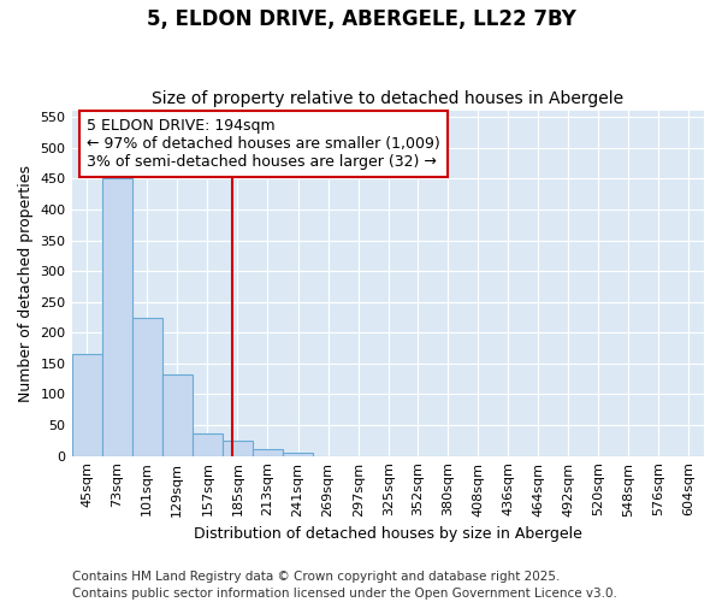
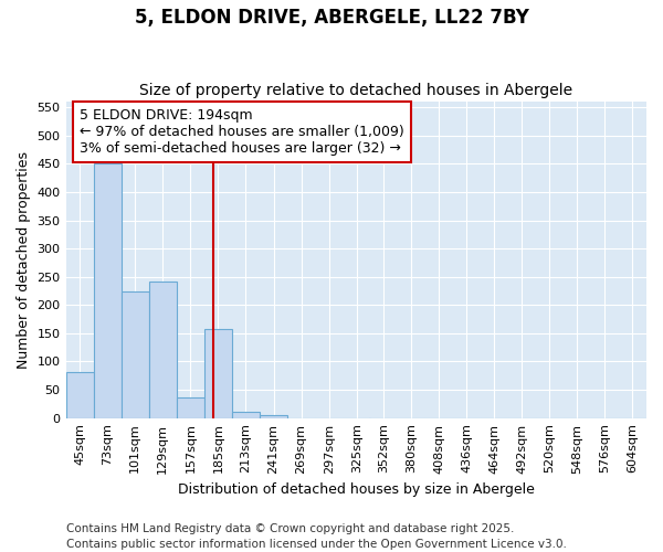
45sqm: 165 -> 82
129sqm: 133 -> 242
185sqm: 25 -> 158
